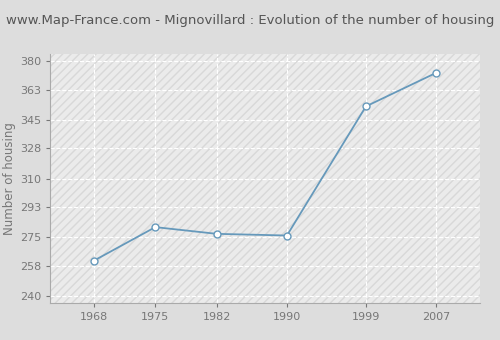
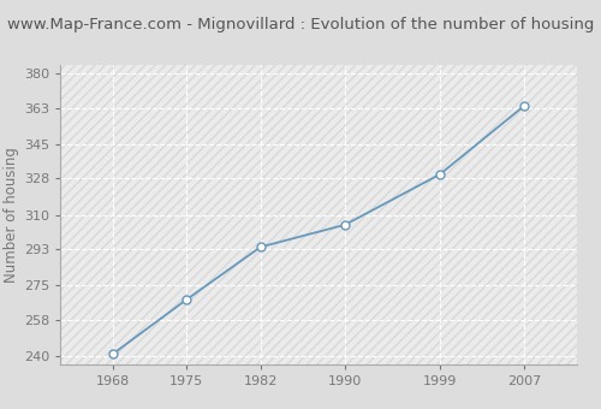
1968: 261 -> 241
1975: 281 -> 268
1982: 277 -> 294
1990: 276 -> 305
1999: 353 -> 330
2007: 373 -> 364
